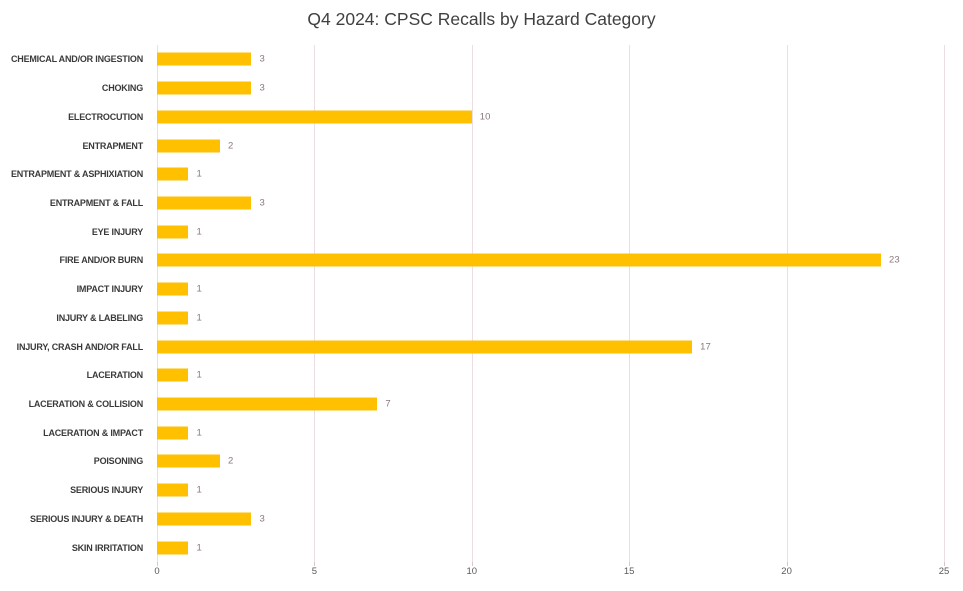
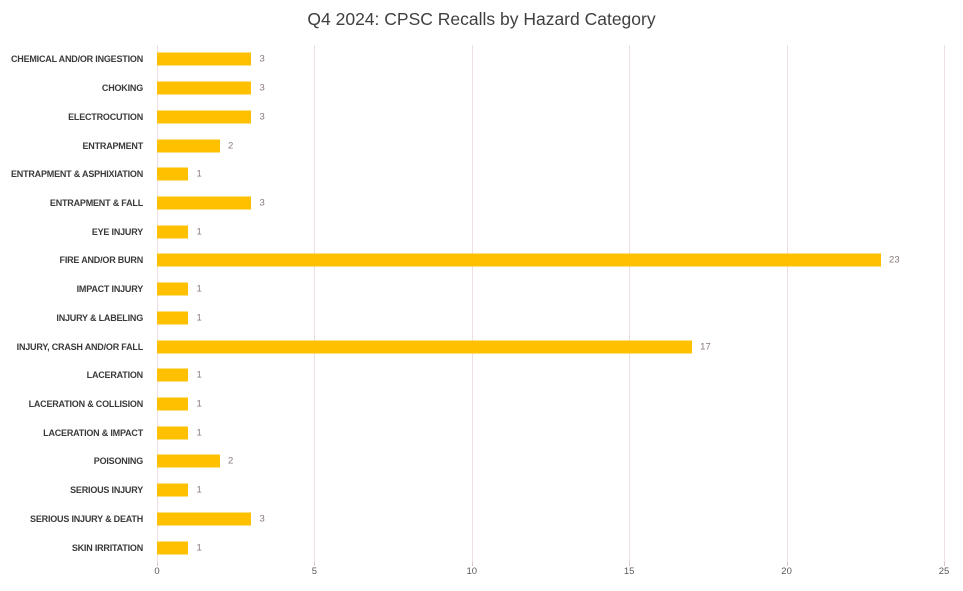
ELECTROCUTION: 10 -> 3
LACERATION & COLLISION: 7 -> 1
